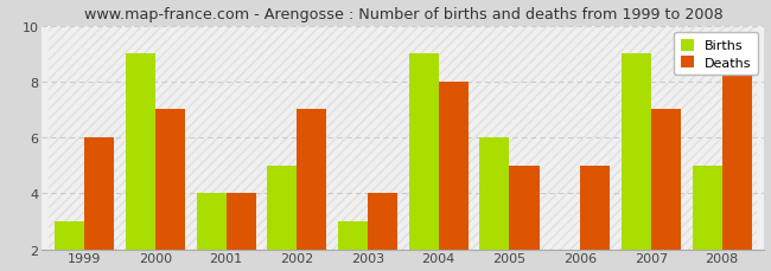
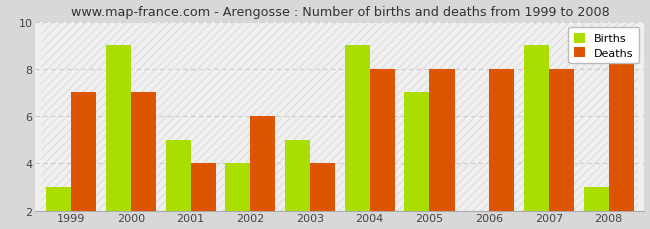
Deaths/1999: 6 -> 7
Births/2001: 4 -> 5
Births/2002: 5 -> 4
Deaths/2002: 7 -> 6
Births/2003: 3 -> 5
Births/2005: 6 -> 7
Deaths/2005: 5 -> 8
Deaths/2006: 5 -> 8
Deaths/2007: 7 -> 8
Births/2008: 5 -> 3
